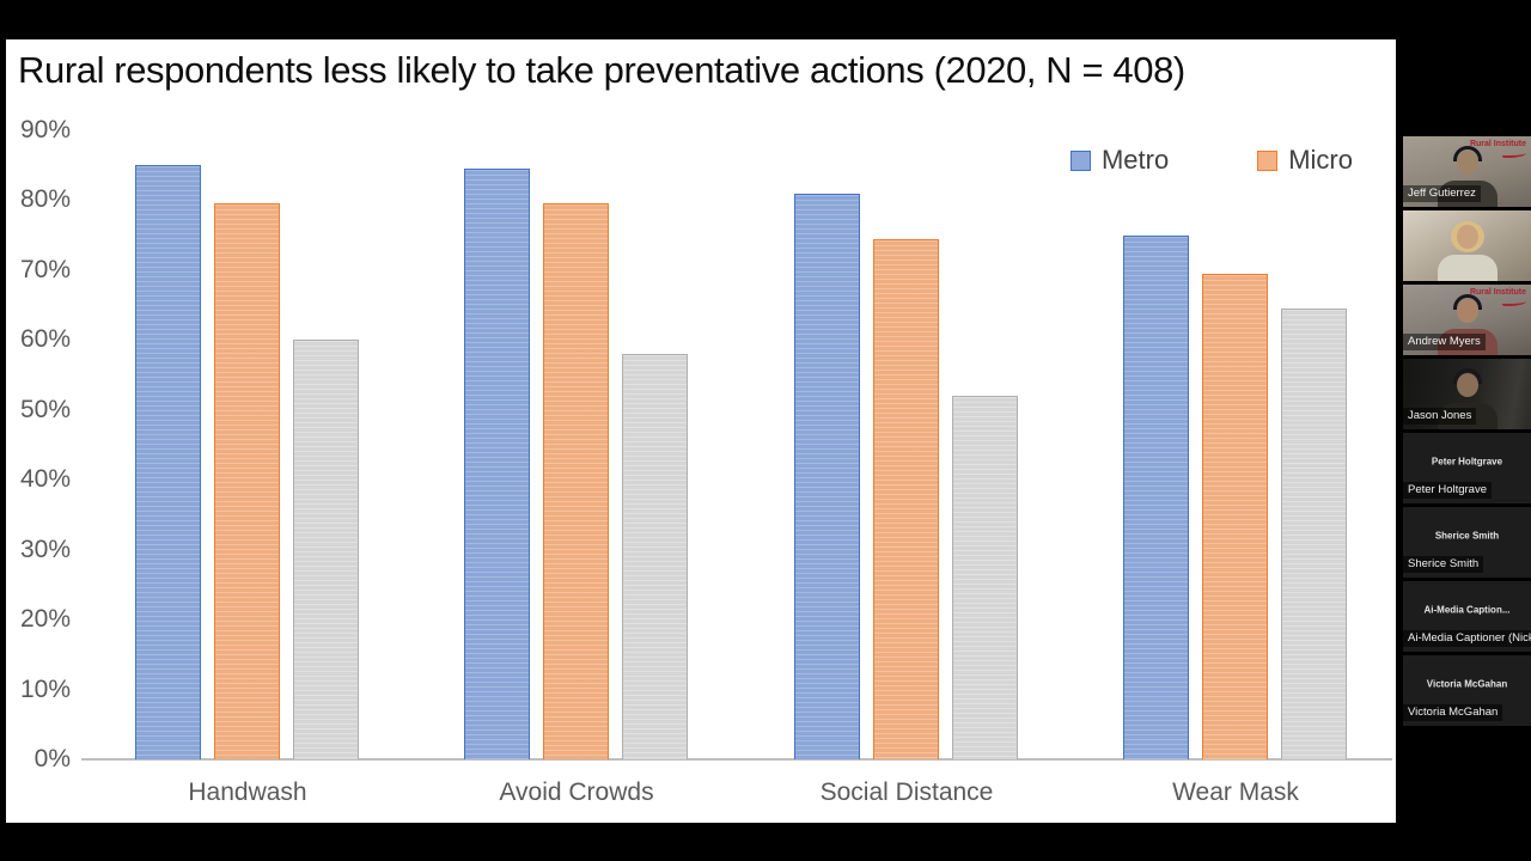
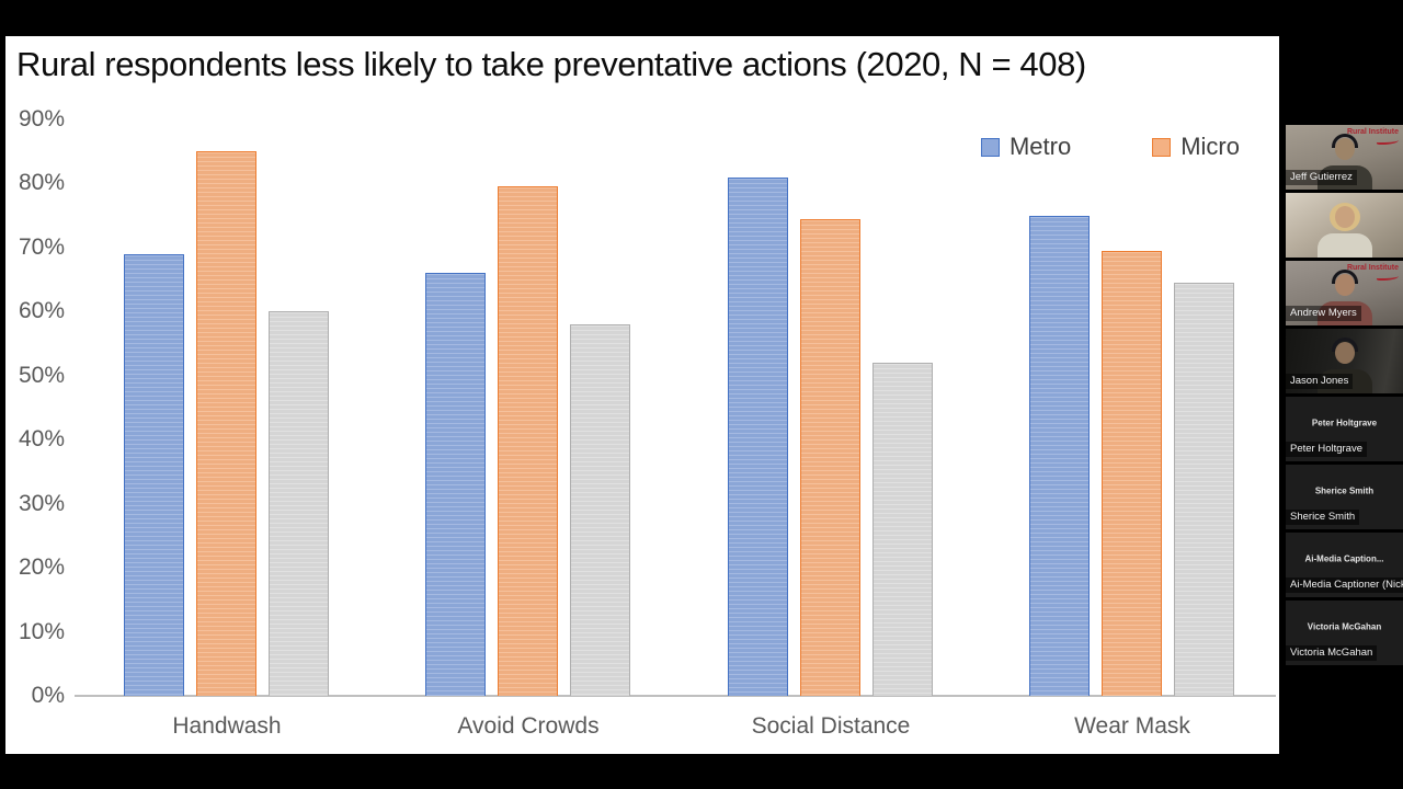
Metro/Handwash: 85% -> 69%
Micro/Handwash: 80% -> 85%
Metro/Avoid Crowds: 84% -> 66%
